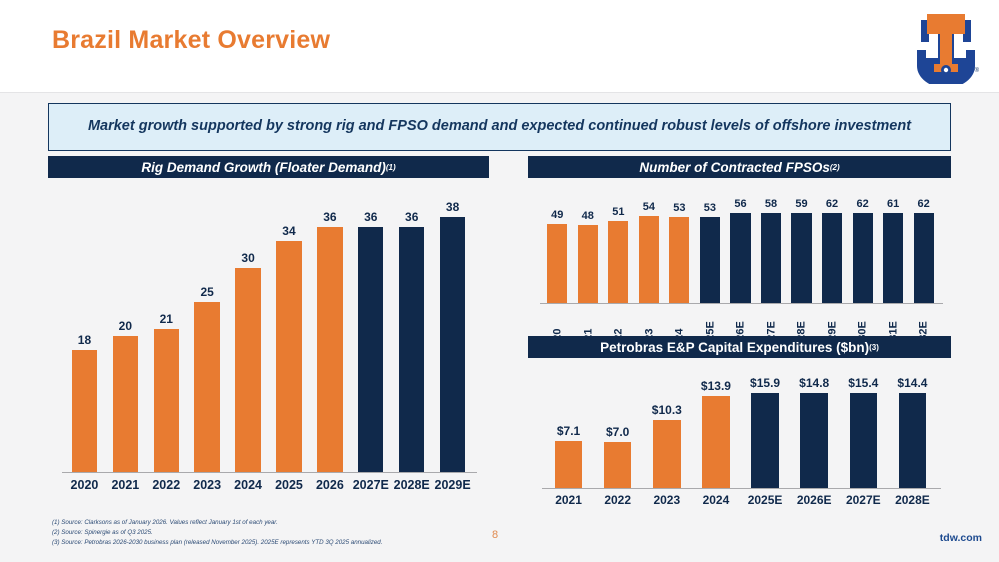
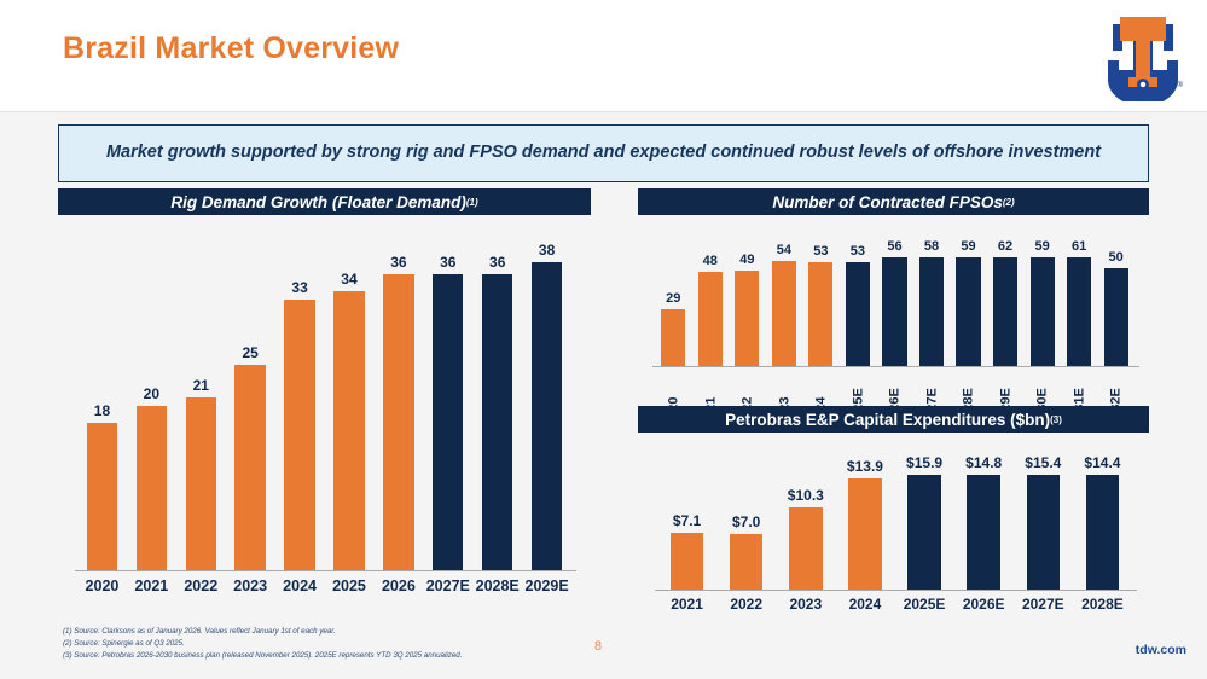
Rig Demand Growth (Floater Demand)(1)/2024: 30 -> 33
Number of Contracted FPSOs(2)/2020: 49 -> 29
Number of Contracted FPSOs(2)/2022: 51 -> 49
Number of Contracted FPSOs(2)/2030E: 62 -> 59
Number of Contracted FPSOs(2)/2032E: 62 -> 50
